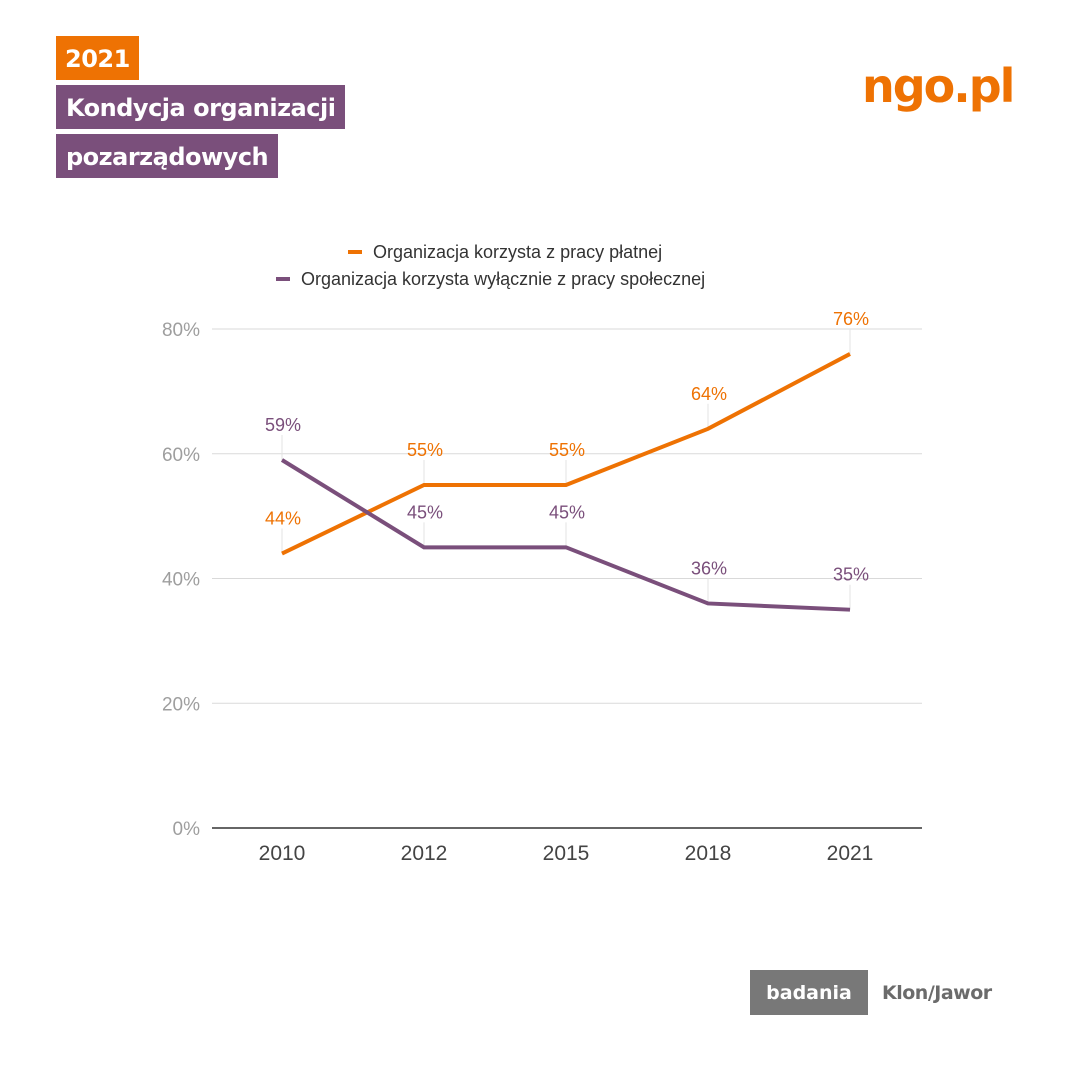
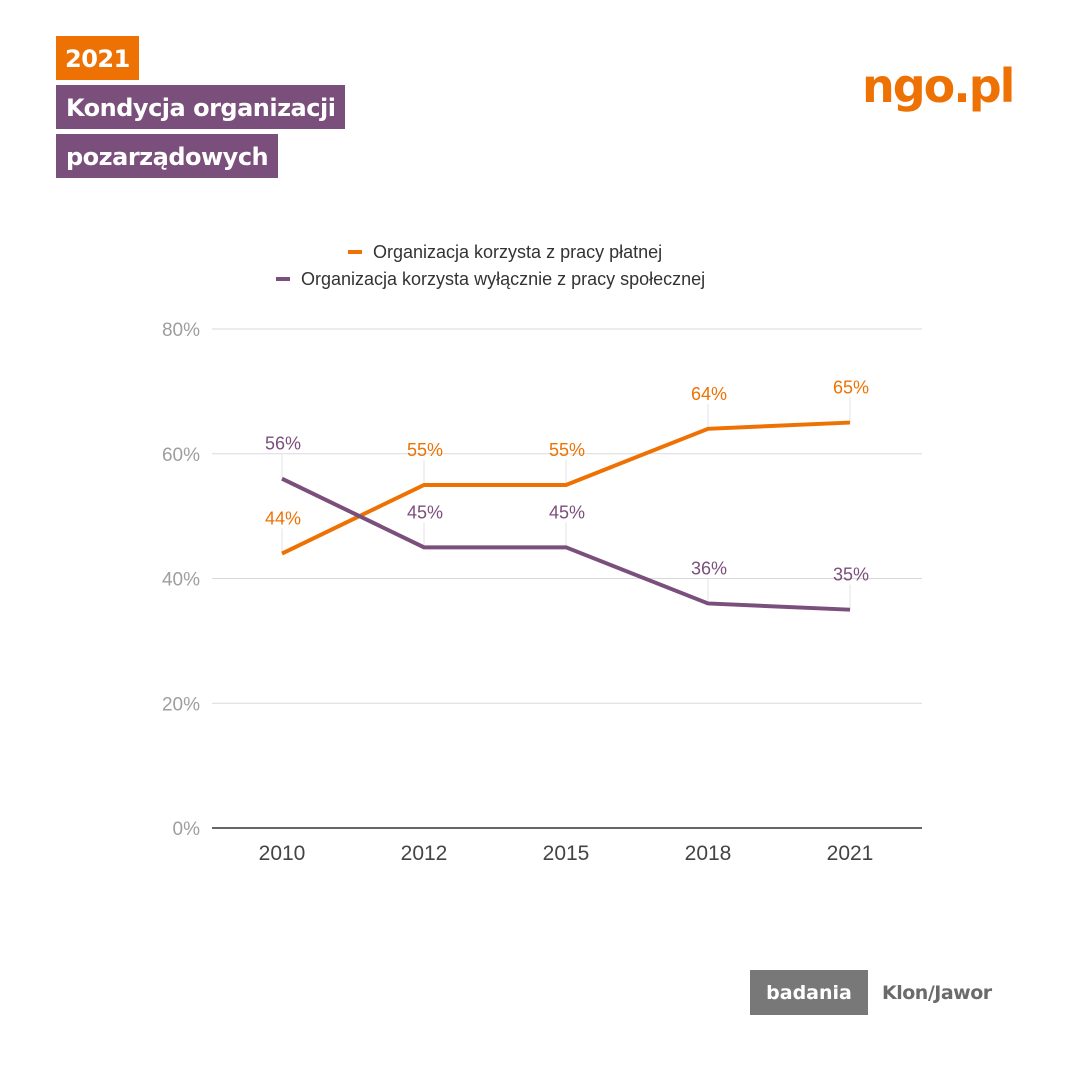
Organizacja korzysta wyłącznie z pracy społecznej/2010: 59% -> 56%
Organizacja korzysta z pracy płatnej/2021: 76% -> 65%
